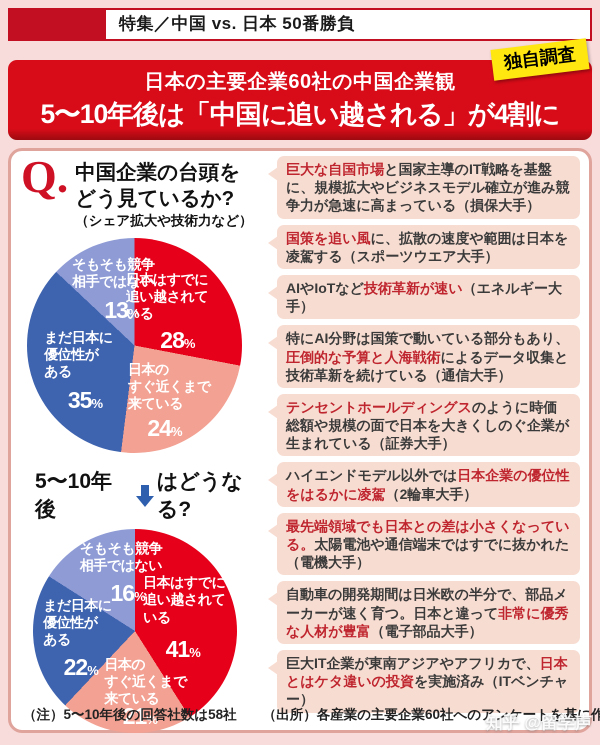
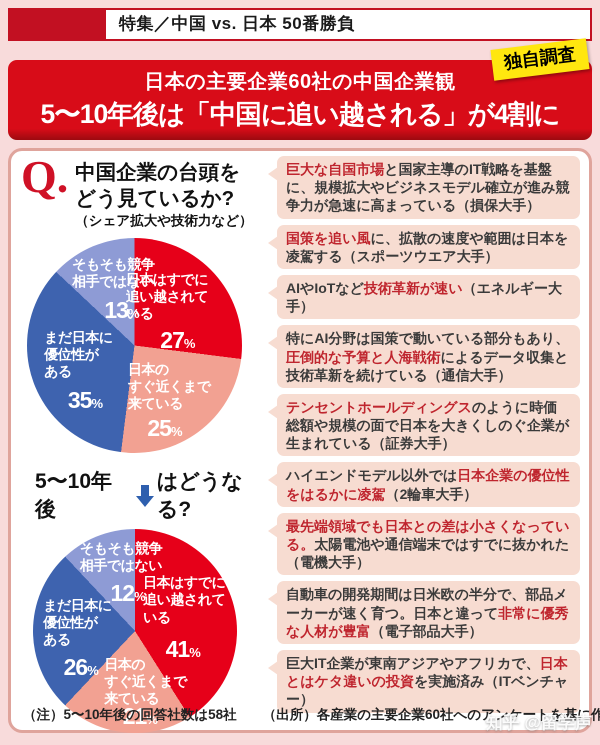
中国企業の台頭をどう見ているか?（シェア拡大や技術力など）/日本はすでに追い越されている: 28 -> 27
中国企業の台頭をどう見ているか?（シェア拡大や技術力など）/日本のすぐ近くまで来ている: 24 -> 25
5〜10年後はどうなる?/まだ日本に優位性がある: 22 -> 26
5〜10年後はどうなる?/そもそも競争相手ではない: 16 -> 12
